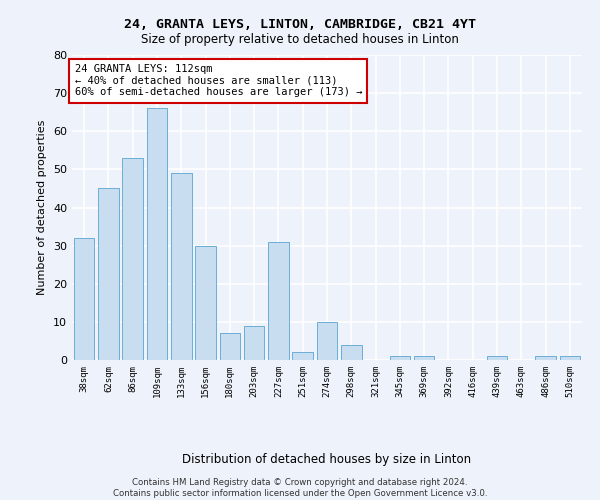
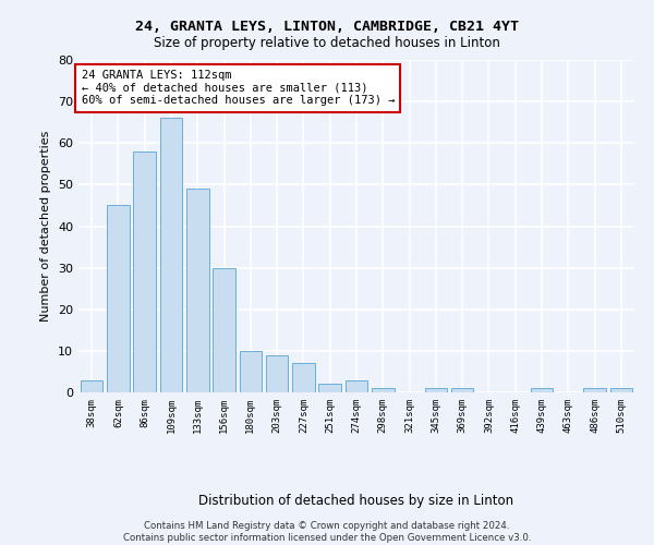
38sqm: 32 -> 3
86sqm: 53 -> 58
180sqm: 7 -> 10
227sqm: 31 -> 7
274sqm: 10 -> 3
298sqm: 4 -> 1
